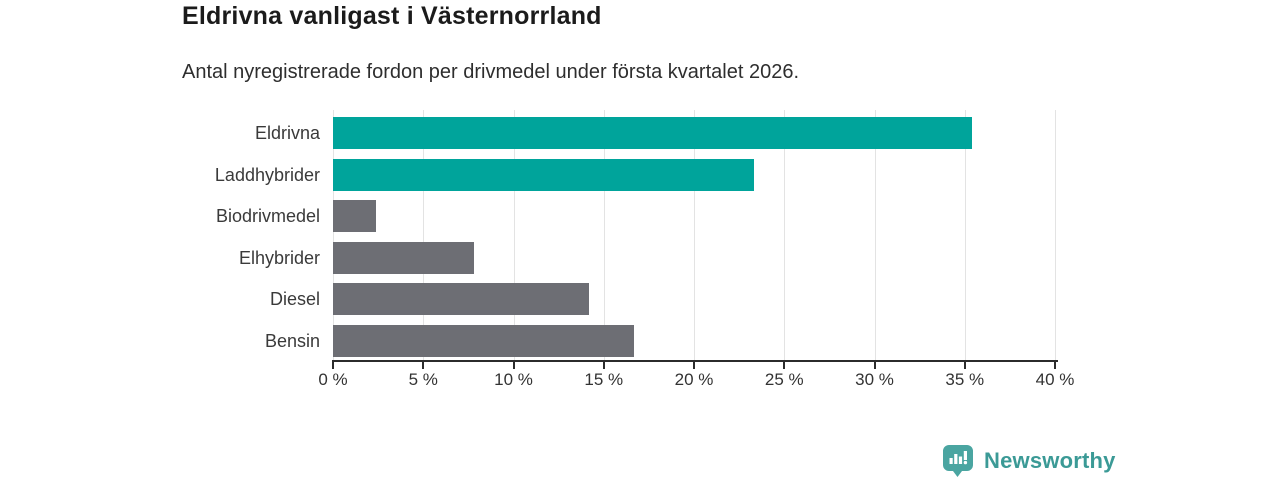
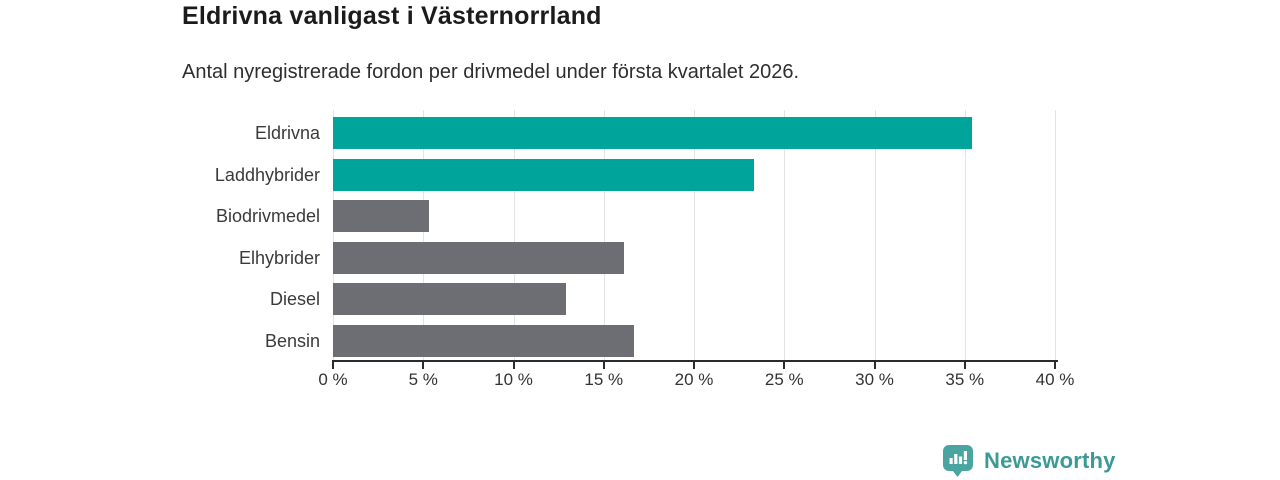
Biodrivmedel: 2.4% -> 5.3%
Elhybrider: 7.8% -> 16.1%
Diesel: 14.2% -> 12.9%
